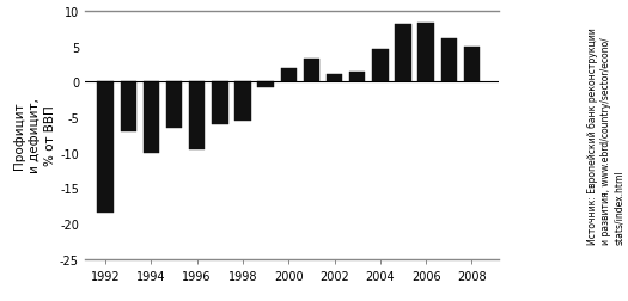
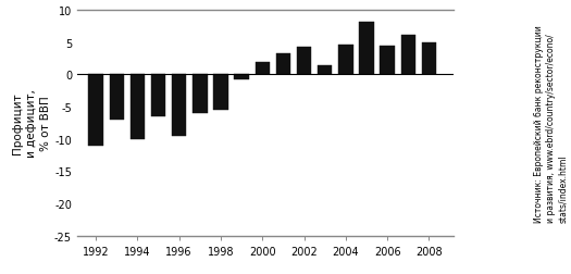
1992: -18.5 -> -11.0
2002: 1.0 -> 4.2
2006: 8.4 -> 4.4
